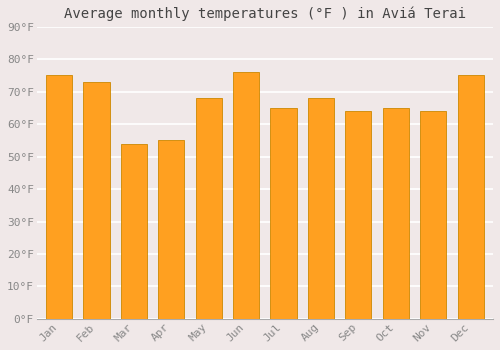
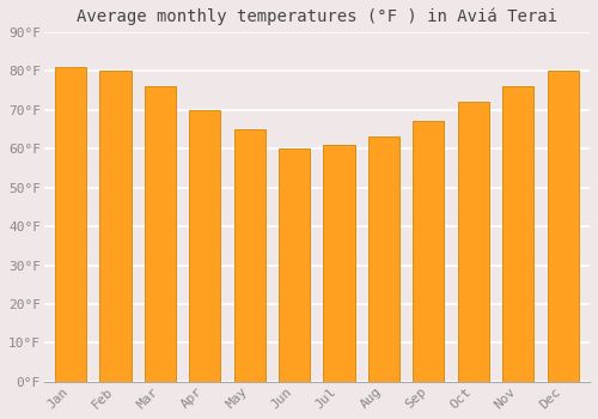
Jan: 75°F -> 81°F
Feb: 73°F -> 80°F
Mar: 54°F -> 76°F
Apr: 55°F -> 70°F
May: 68°F -> 65°F
Jun: 76°F -> 60°F
Jul: 65°F -> 61°F
Aug: 68°F -> 63°F
Sep: 64°F -> 67°F
Oct: 65°F -> 72°F
Nov: 64°F -> 76°F
Dec: 75°F -> 80°F
